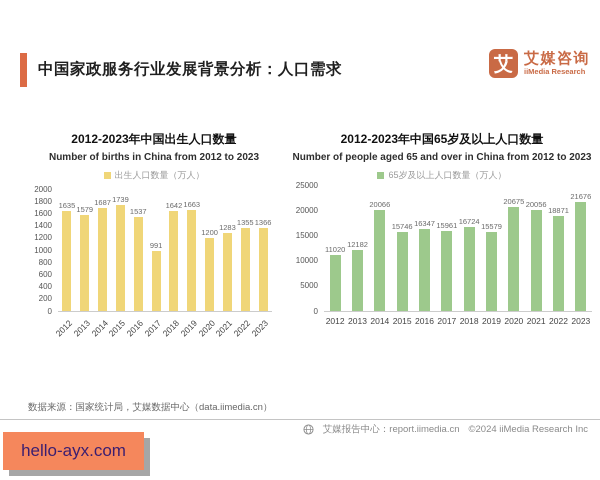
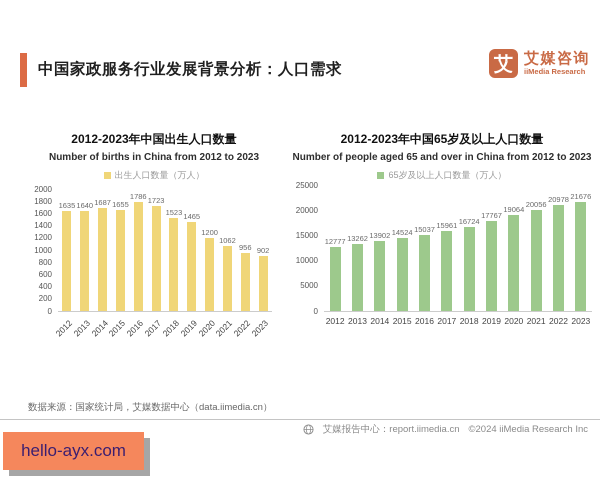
2012-2023年中国出生人口数量/2013: 1579 -> 1640
2012-2023年中国出生人口数量/2015: 1739 -> 1655
2012-2023年中国出生人口数量/2016: 1537 -> 1786
2012-2023年中国出生人口数量/2017: 991 -> 1723
2012-2023年中国出生人口数量/2018: 1642 -> 1523
2012-2023年中国出生人口数量/2019: 1663 -> 1465
2012-2023年中国出生人口数量/2021: 1283 -> 1062
2012-2023年中国出生人口数量/2022: 1355 -> 956
2012-2023年中国出生人口数量/2023: 1366 -> 902
2012-2023年中国65岁及以上人口数量/2012: 11020 -> 12777
2012-2023年中国65岁及以上人口数量/2013: 12182 -> 13262
2012-2023年中国65岁及以上人口数量/2014: 20066 -> 13902
2012-2023年中国65岁及以上人口数量/2015: 15746 -> 14524
2012-2023年中国65岁及以上人口数量/2016: 16347 -> 15037
2012-2023年中国65岁及以上人口数量/2019: 15579 -> 17767
2012-2023年中国65岁及以上人口数量/2020: 20675 -> 19064
2012-2023年中国65岁及以上人口数量/2022: 18871 -> 20978
